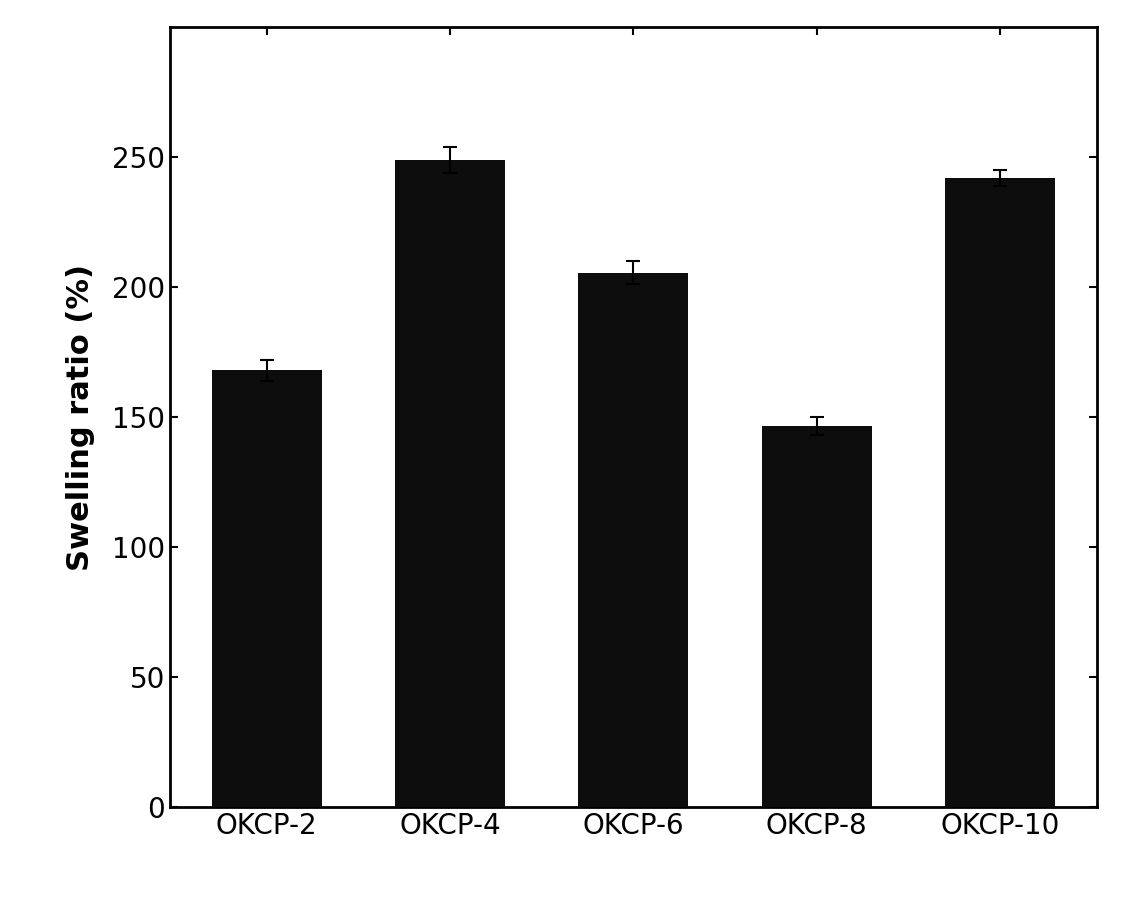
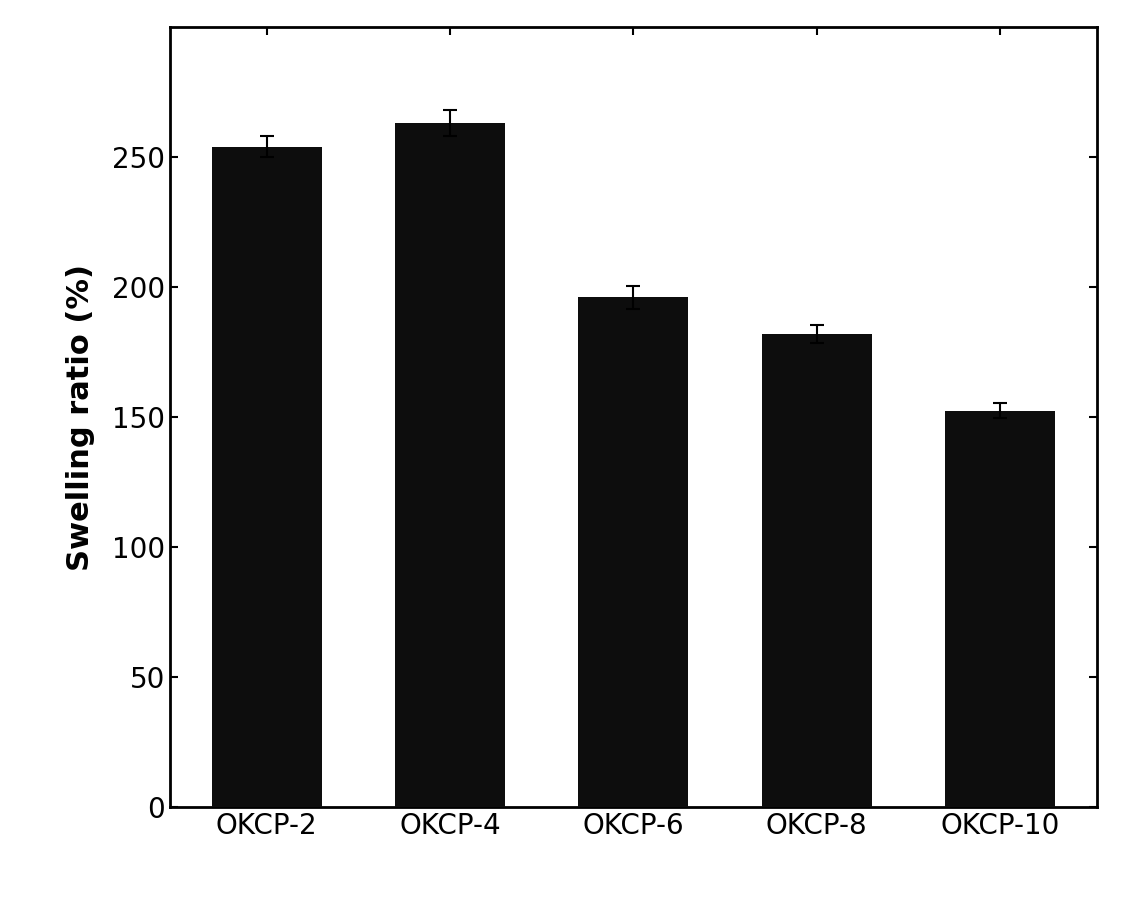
OKCP-2: 168.0 -> 254.0
OKCP-4: 249.0 -> 263.0
OKCP-6: 205.5 -> 196.0
OKCP-8: 146.5 -> 182.0
OKCP-10: 242.0 -> 152.5
